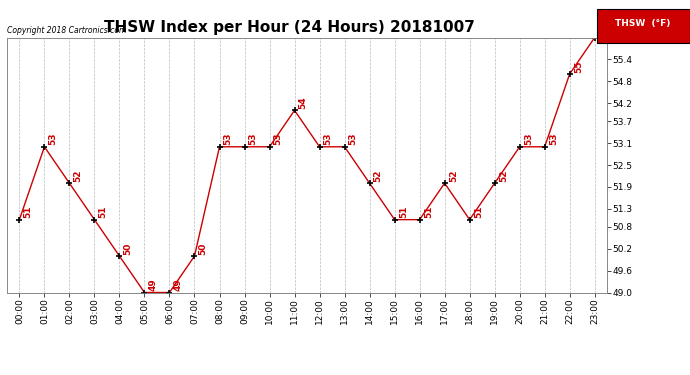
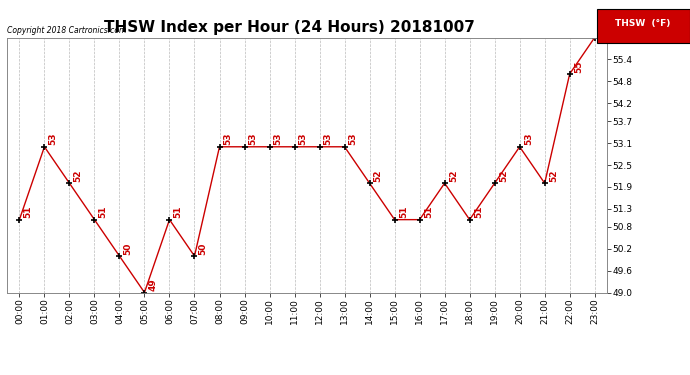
06:00: 49 -> 51
11:00: 54 -> 53
21:00: 53 -> 52
